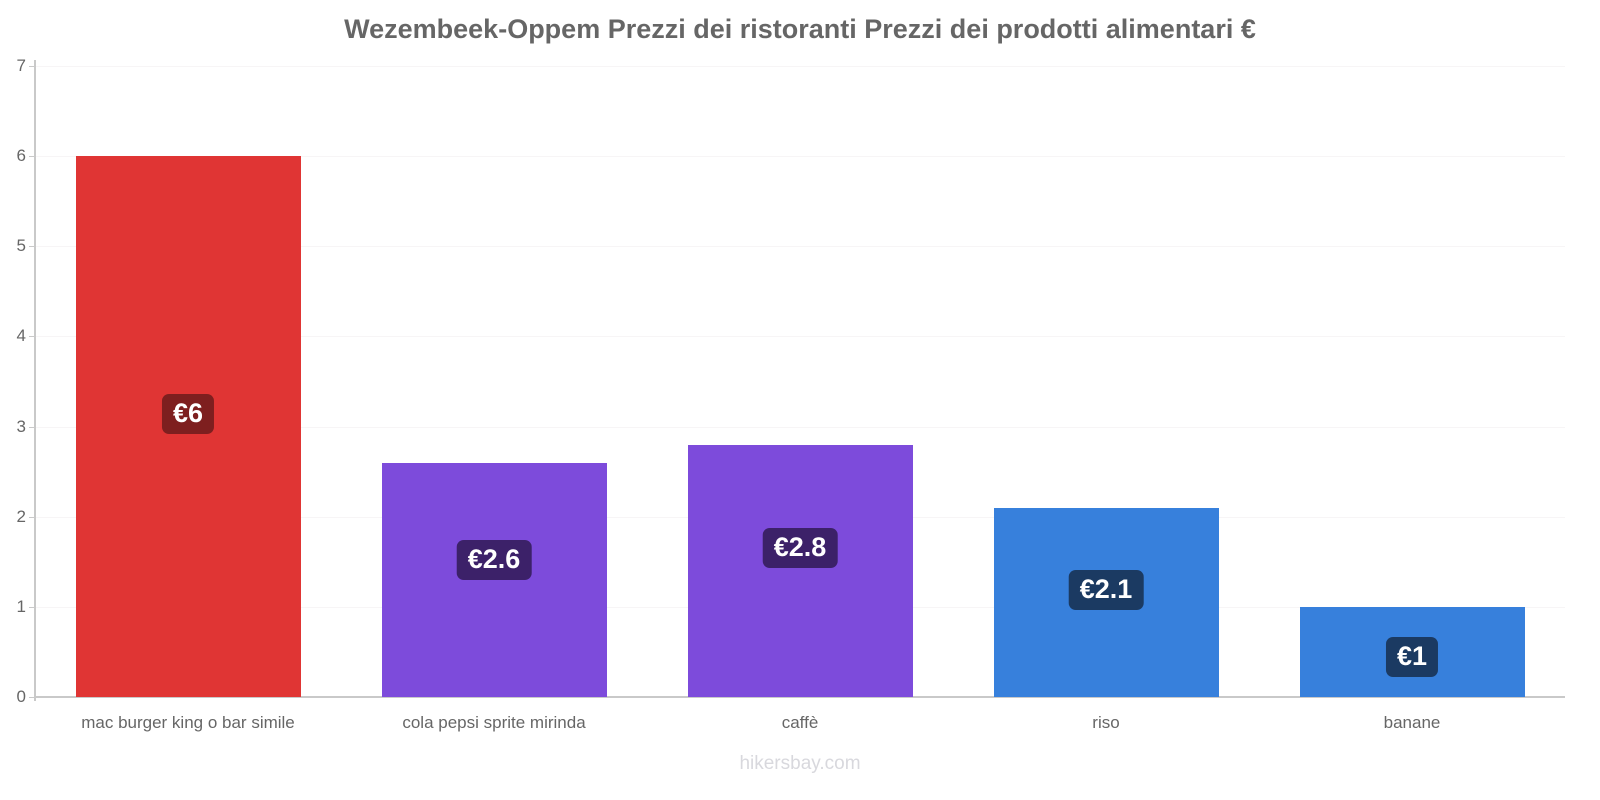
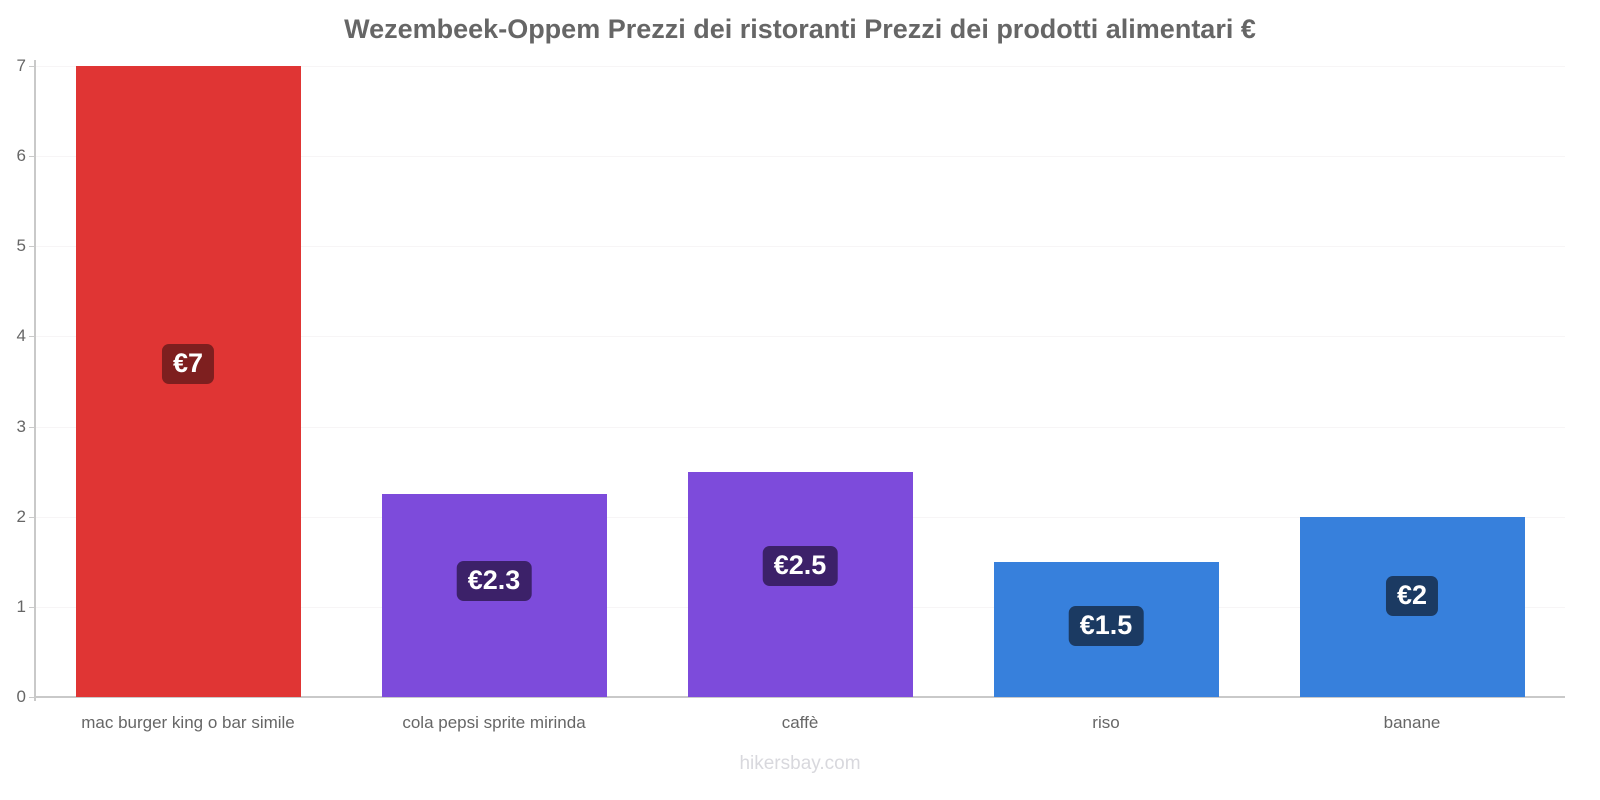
mac burger king o bar simile: €6 -> €7
cola pepsi sprite mirinda: €2.6 -> €2.3
caffè: €2.8 -> €2.5
riso: €2.1 -> €1.5
banane: €1 -> €2
